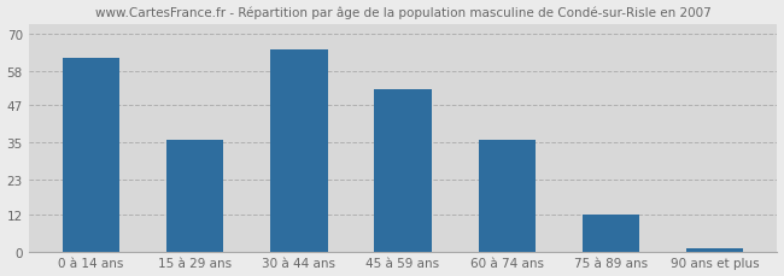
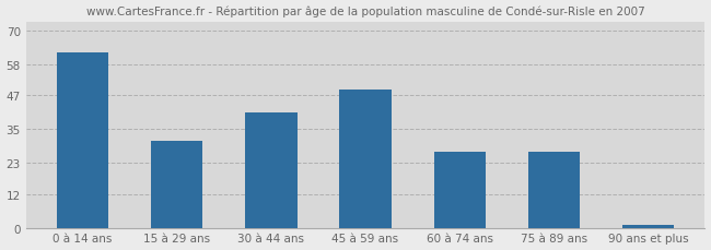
15 à 29 ans: 36 -> 31
30 à 44 ans: 65 -> 41
45 à 59 ans: 52 -> 49
60 à 74 ans: 36 -> 27
75 à 89 ans: 12 -> 27
